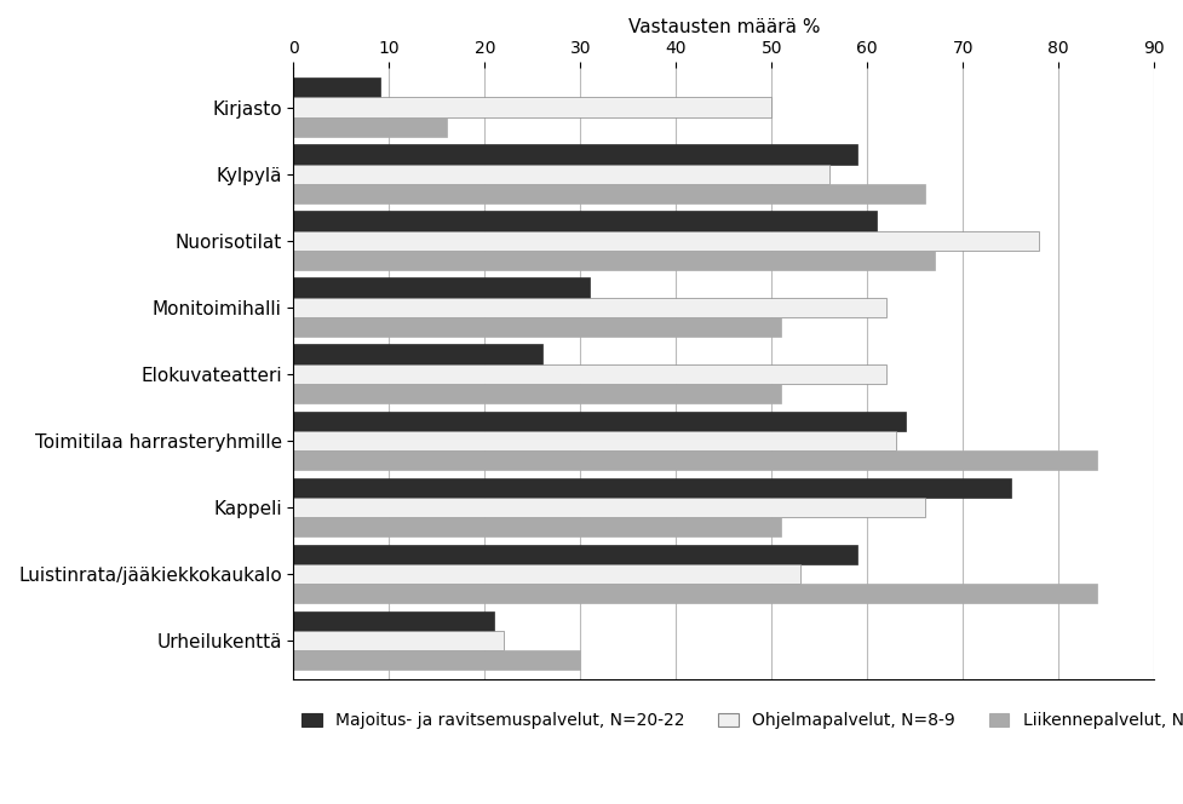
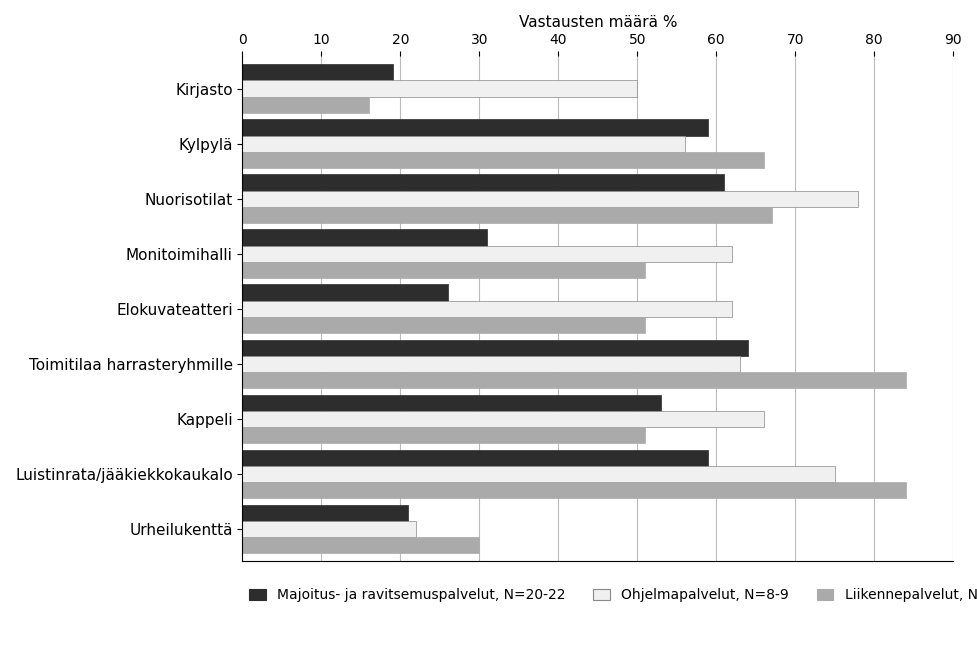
Majoitus- ja ravitsemuspalvelut, N=20-22/Kirjasto: 9 -> 19
Majoitus- ja ravitsemuspalvelut, N=20-22/Kappeli: 75 -> 53
Ohjelmapalvelut, N=8-9/Luistinrata/jääkiekkokaukalo: 53 -> 75
